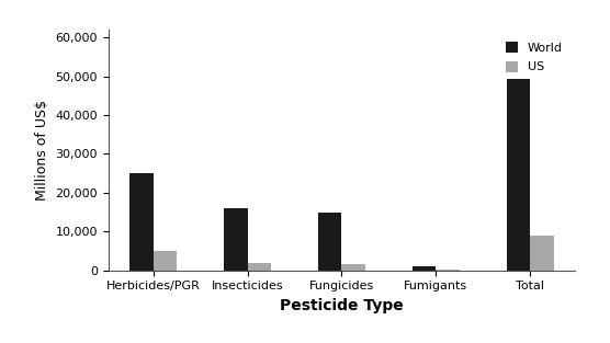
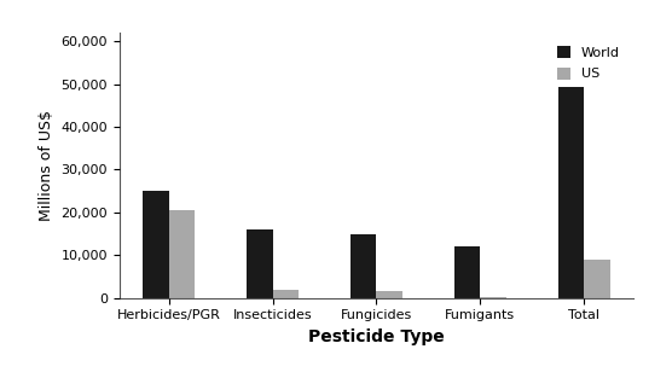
US/Herbicides/PGR: 5,000 -> 20,500
World/Fumigants: 1,000 -> 12,000
